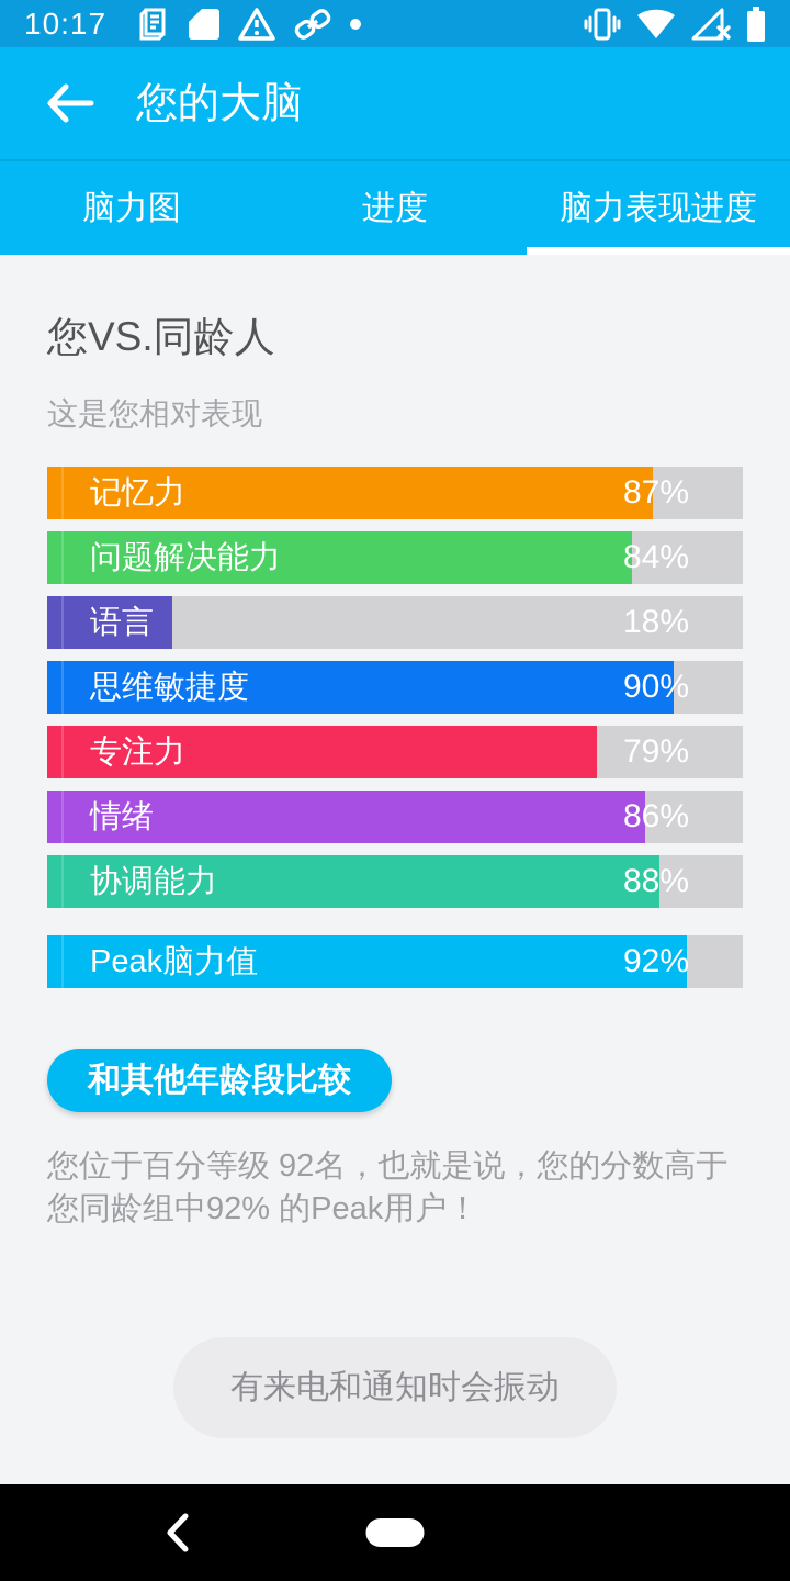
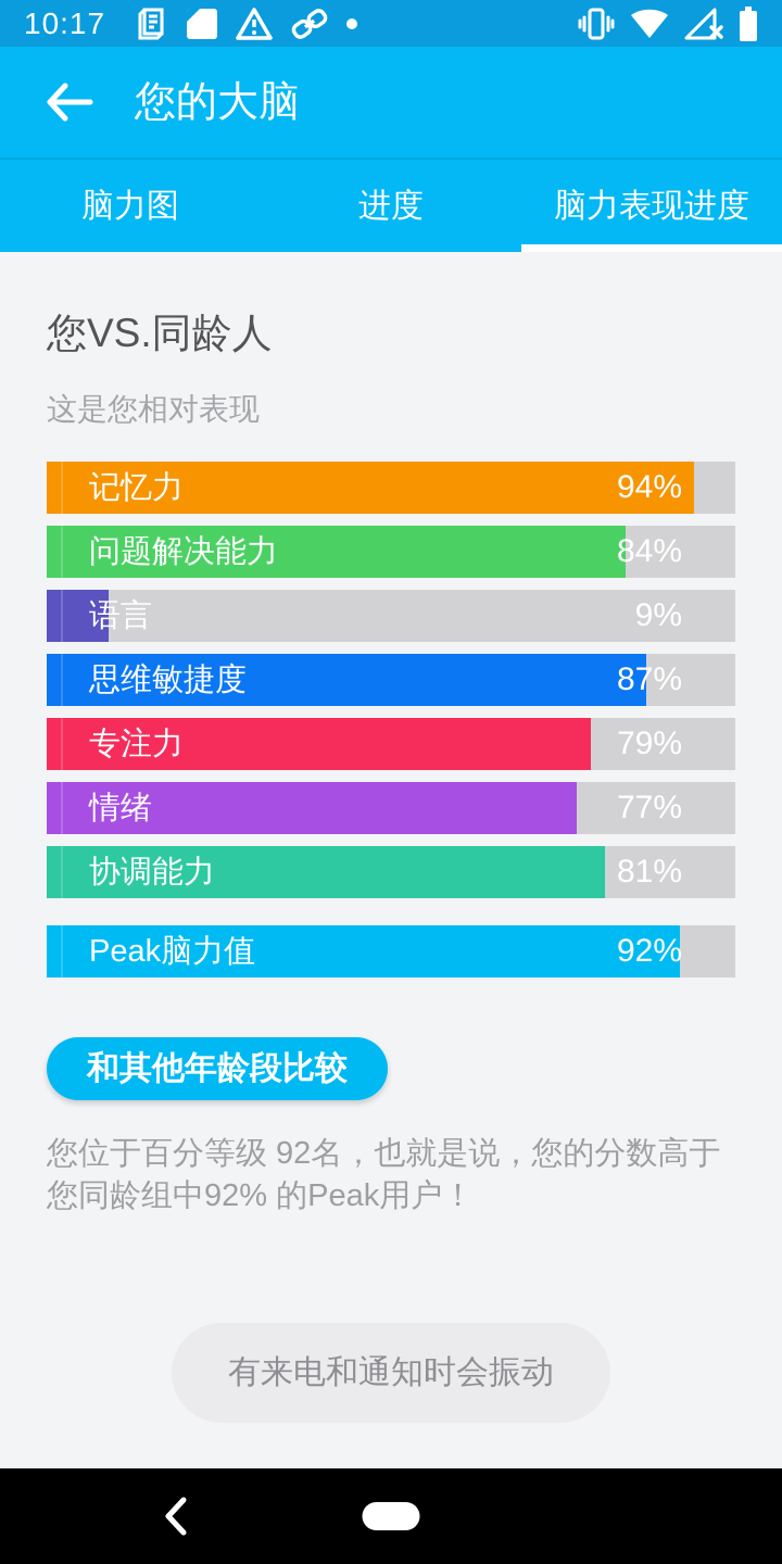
记忆力: 87% -> 94%
语言: 18% -> 9%
思维敏捷度: 90% -> 87%
情绪: 86% -> 77%
协调能力: 88% -> 81%
